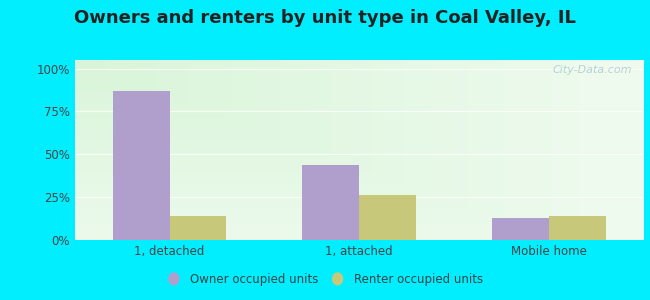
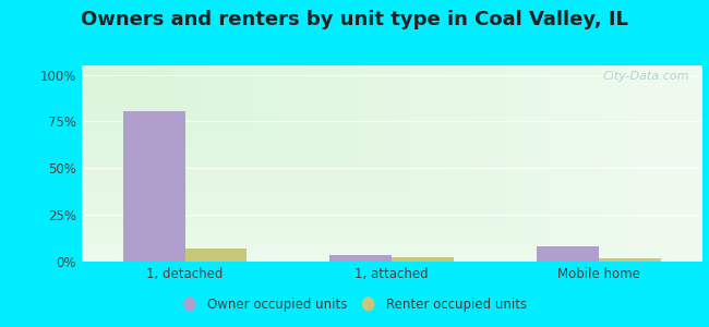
Owner occupied units/1, detached: 87% -> 80%
Renter occupied units/1, detached: 14% -> 7%
Owner occupied units/1, attached: 44% -> 4%
Renter occupied units/1, attached: 26% -> 2%
Owner occupied units/Mobile home: 13% -> 8%
Renter occupied units/Mobile home: 14% -> 2%
